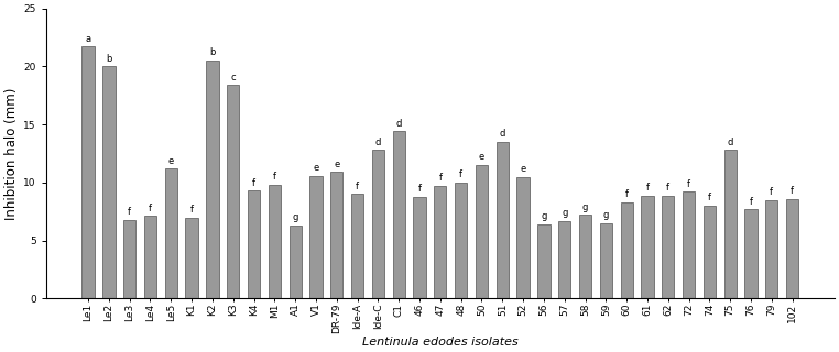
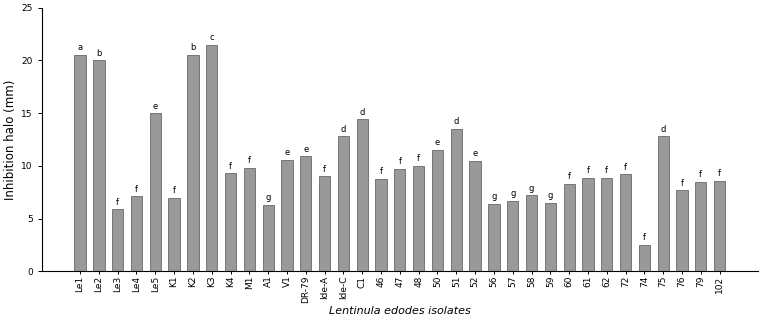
Le1: 21.7 -> 20.5
Le3: 6.8 -> 5.9
Le5: 11.2 -> 15.0
K3: 18.4 -> 21.5
74: 8.0 -> 2.5
